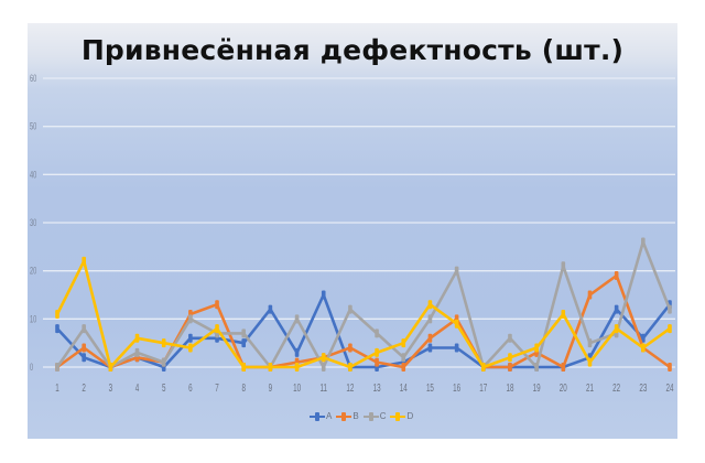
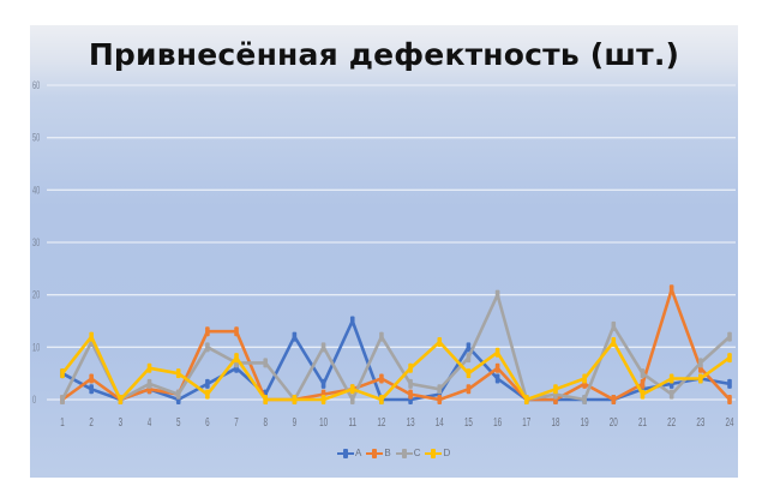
A/1: 8 -> 5
D/1: 11 -> 5
C/2: 8 -> 11
D/2: 22 -> 12
A/6: 6 -> 3
B/6: 11 -> 13
D/6: 4 -> 1
A/8: 5 -> 1
C/13: 7 -> 3
D/13: 3 -> 6
D/14: 5 -> 11
A/15: 4 -> 10
B/15: 6 -> 2
C/15: 10 -> 8
D/15: 13 -> 5
B/16: 10 -> 6
C/18: 6 -> 1
C/20: 21 -> 14
B/21: 15 -> 3
A/22: 12 -> 3
B/22: 19 -> 21
C/22: 7 -> 1
D/22: 8 -> 4
A/23: 6 -> 4
B/23: 4 -> 6
C/23: 26 -> 7
A/24: 13 -> 3
